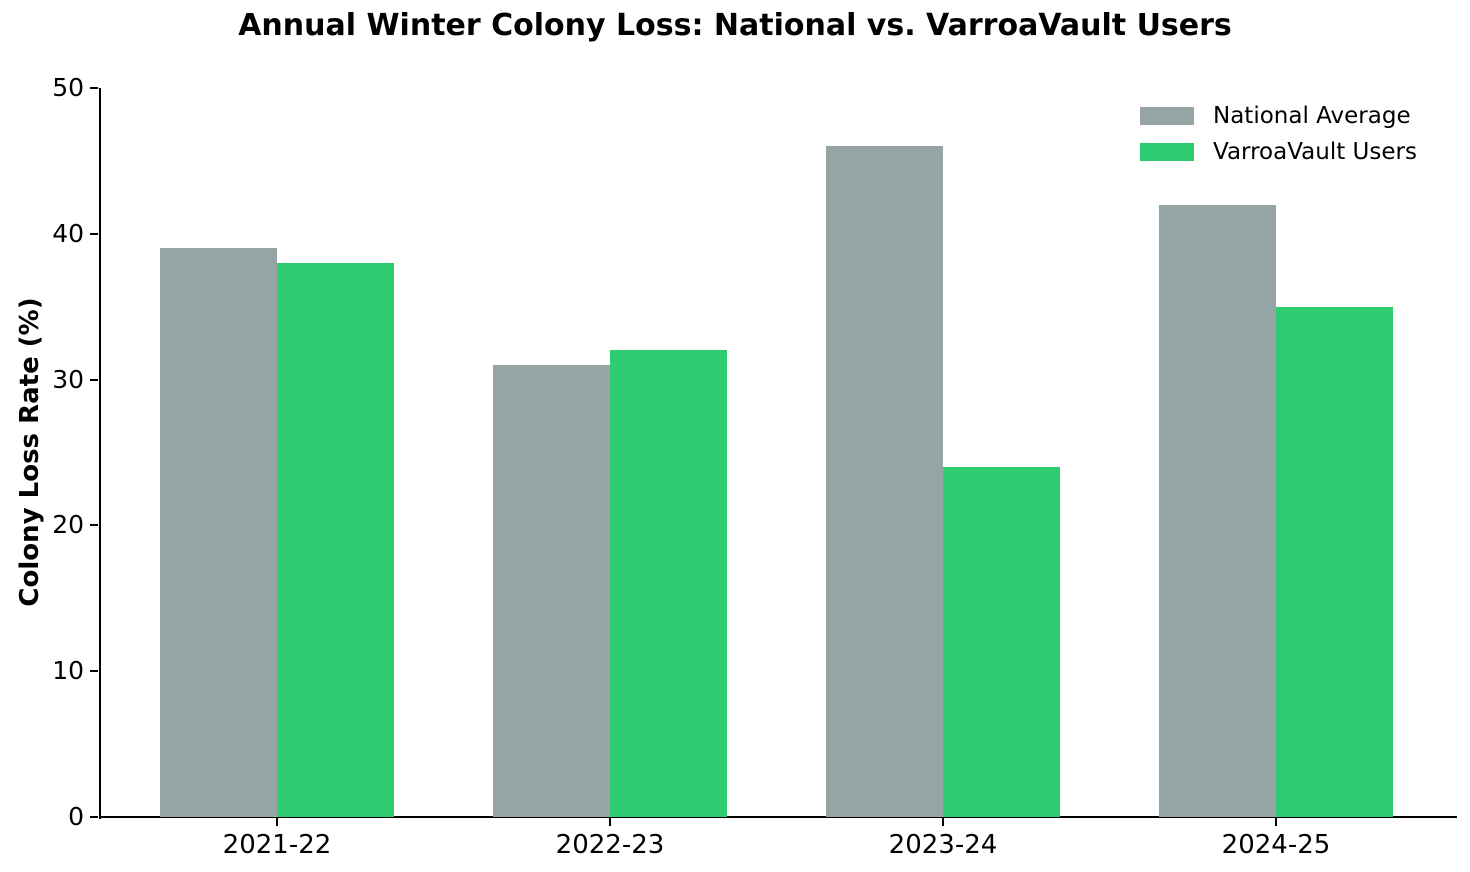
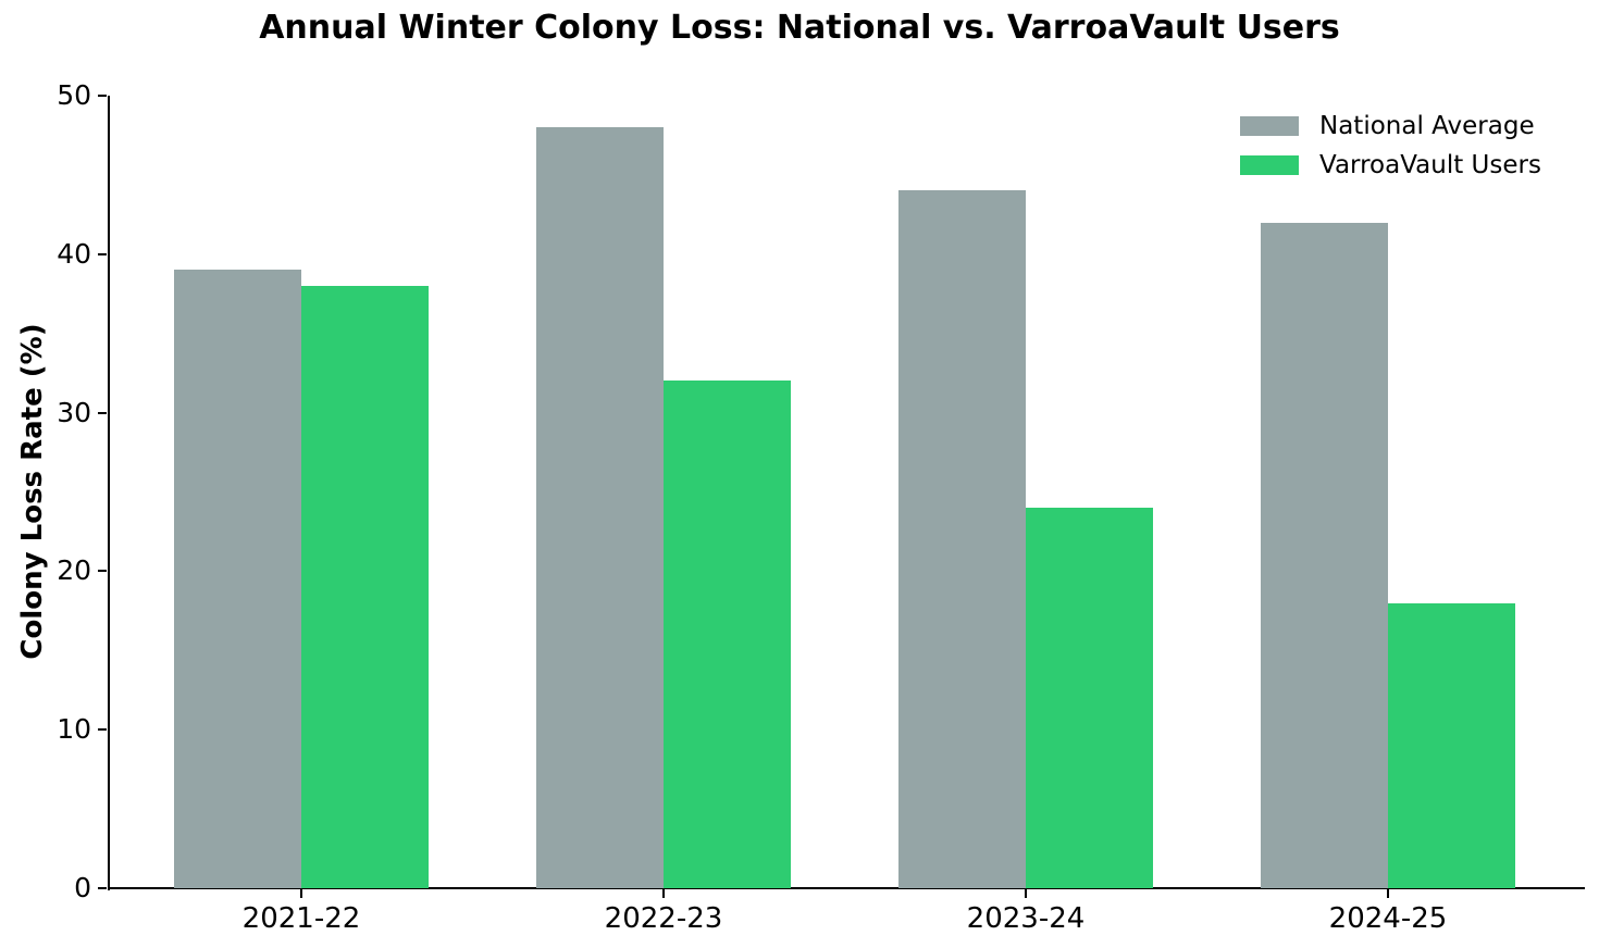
National Average/2022-23: 31 -> 48
National Average/2023-24: 46 -> 44
VarroaVault Users/2024-25: 35 -> 18
